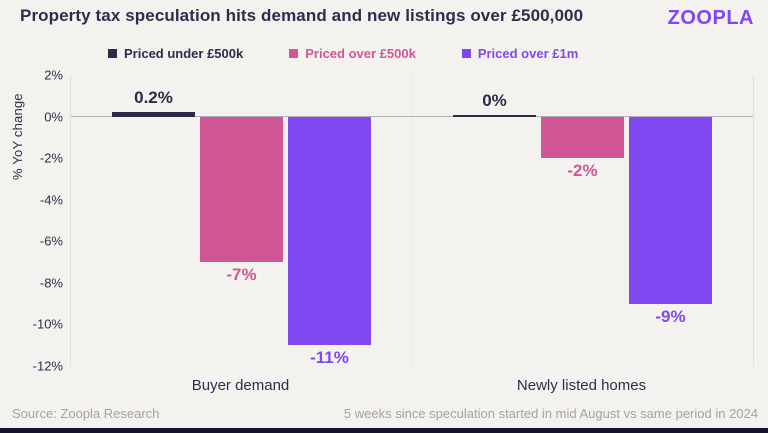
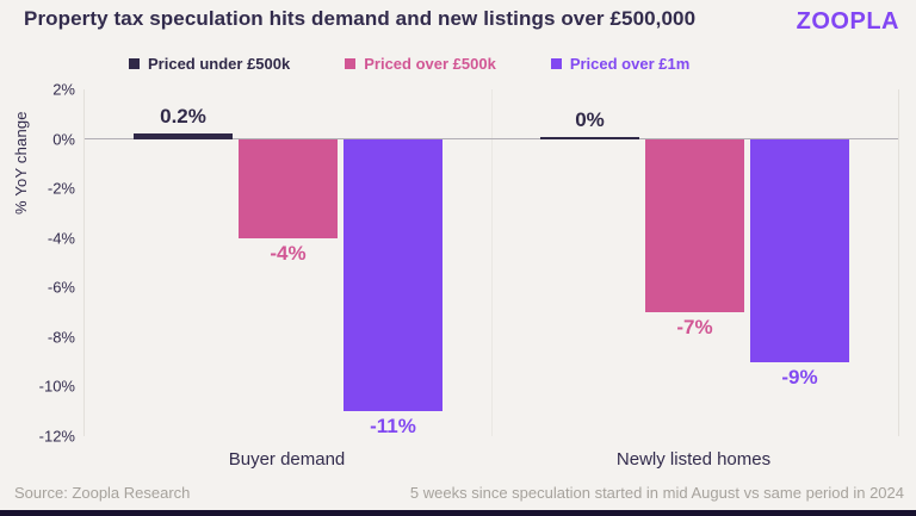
Priced over £500k/Buyer demand: -7% -> -4%
Priced over £500k/Newly listed homes: -2% -> -7%
